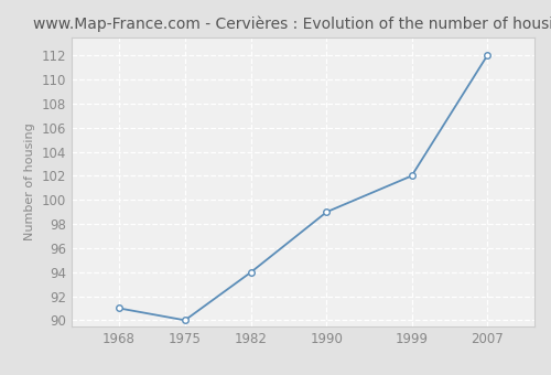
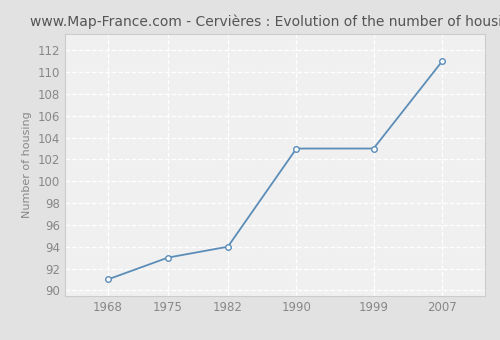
1975: 90 -> 93
1990: 99 -> 103
1999: 102 -> 103
2007: 112 -> 111
